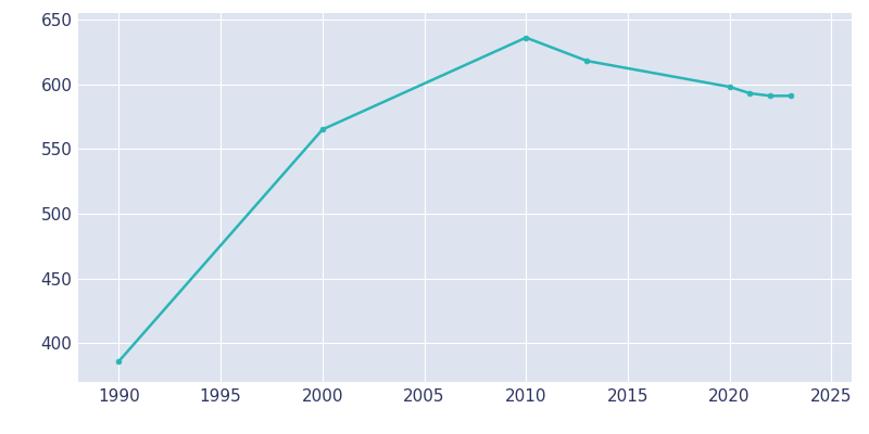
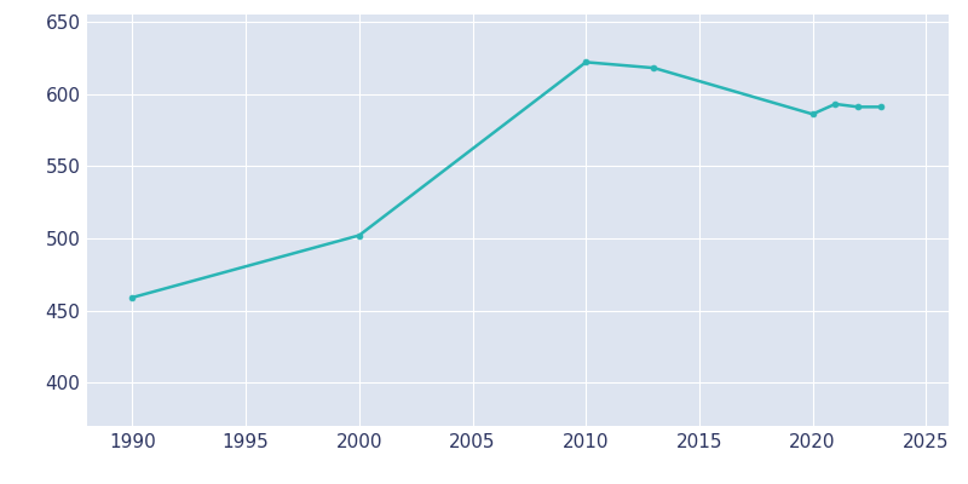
1990: 386 -> 459
2000: 565 -> 502
2010: 636 -> 622
2020: 598 -> 586
